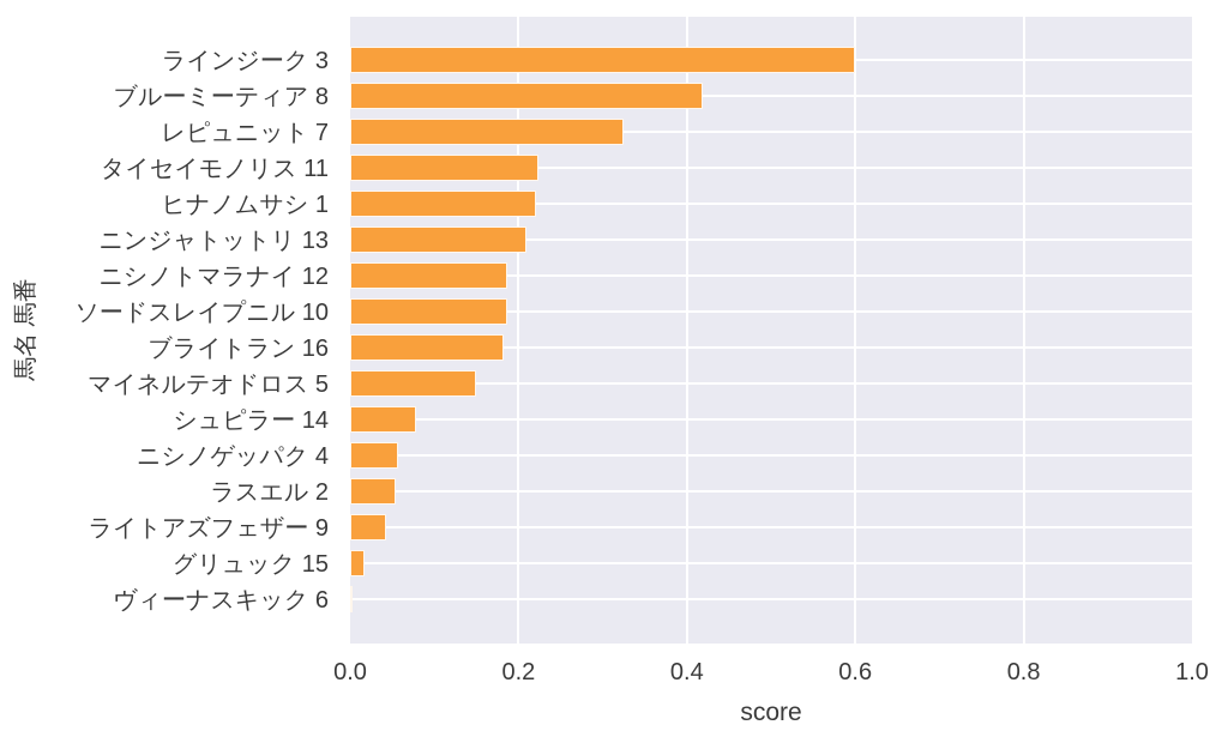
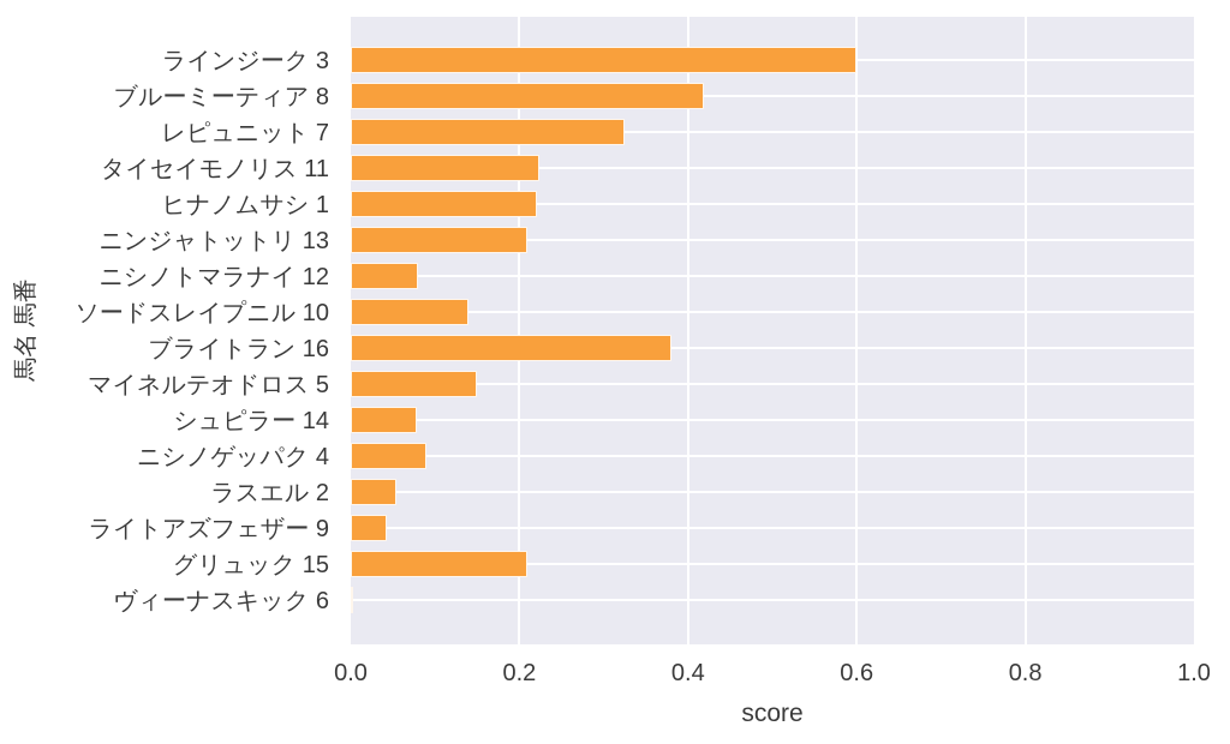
ニシノトマラナイ 12: 0.19 -> 0.08
ソードスレイプニル 10: 0.19 -> 0.14
ブライトラン 16: 0.18 -> 0.38
ニシノゲッパク 4: 0.06 -> 0.09
グリュック 15: 0.02 -> 0.21
